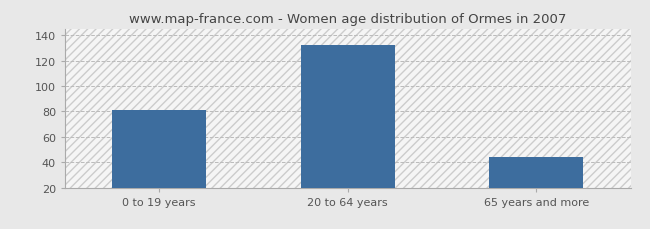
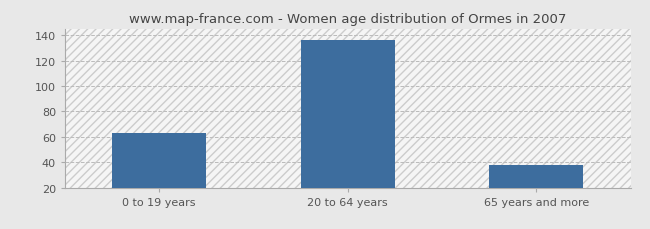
0 to 19 years: 81 -> 63
20 to 64 years: 132 -> 136
65 years and more: 44 -> 38
